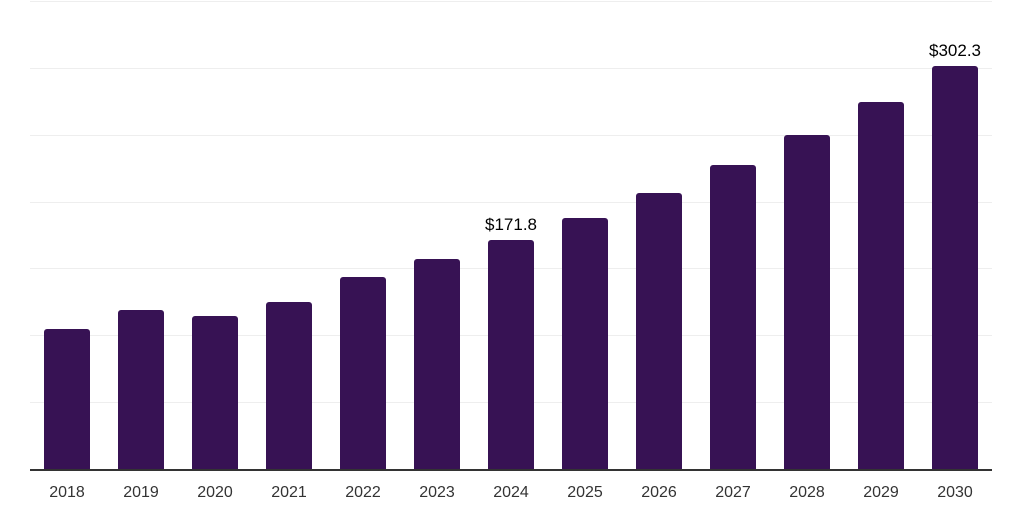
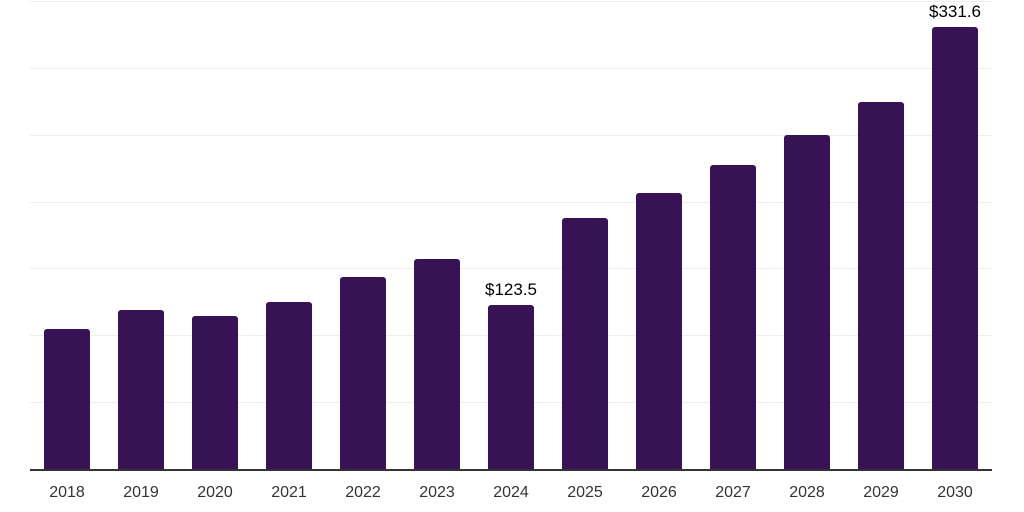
2024: $171.8 -> $123.5
2030: $302.3 -> $331.6
